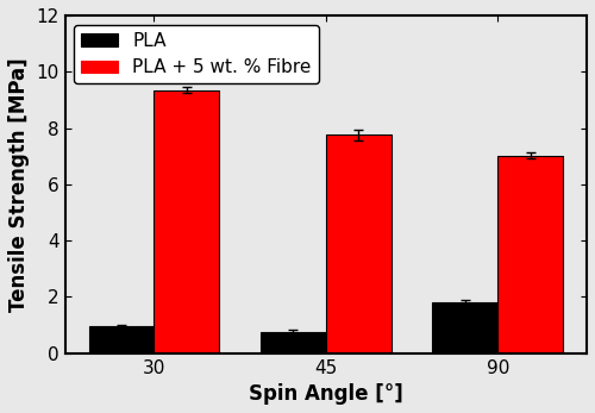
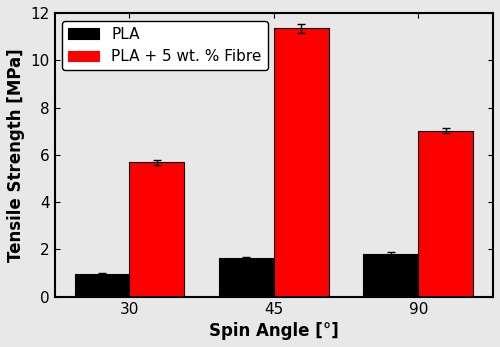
PLA + 5 wt. % Fibre/30: 9.35 -> 5.68
PLA/45: 0.75 -> 1.62
PLA + 5 wt. % Fibre/45: 7.75 -> 11.35
